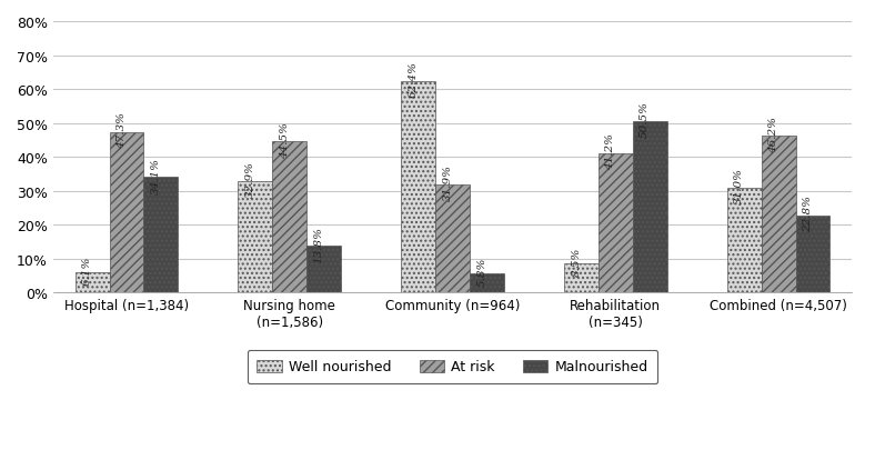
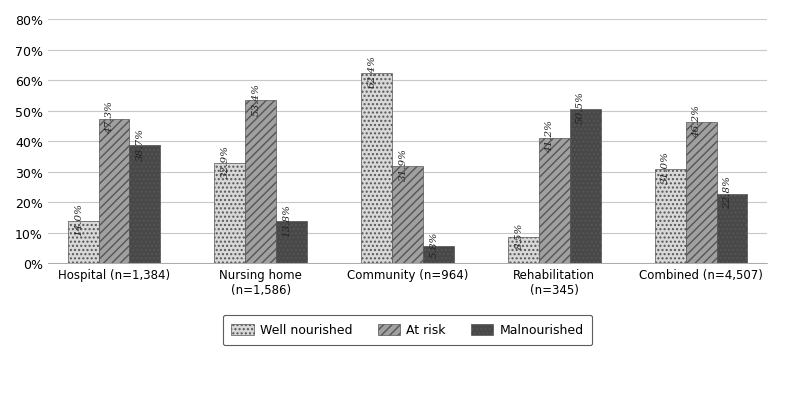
Well nourished/Hospital (n=1,384): 6.1% -> 14.0%
Malnourished/Hospital (n=1,384): 34.1% -> 38.7%
At risk/Nursing home (n=1,586): 44.5% -> 53.4%
